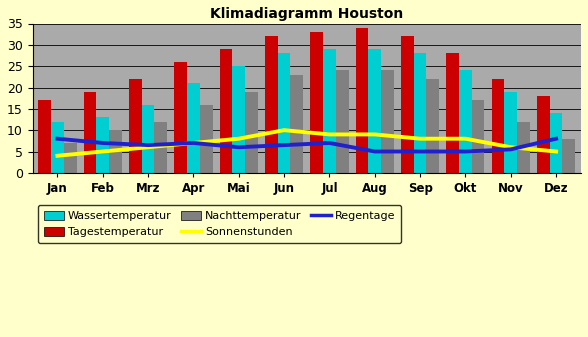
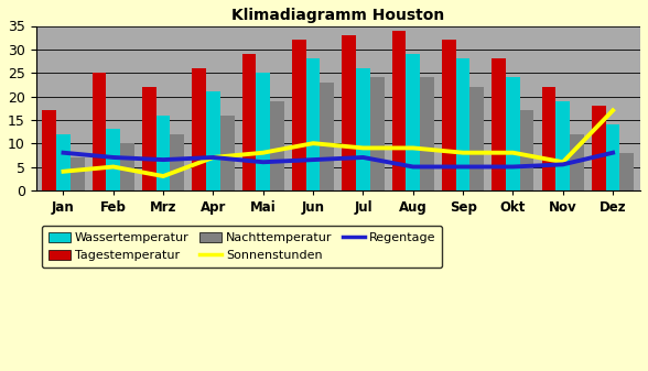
Tagestemperatur/Feb: 19 -> 25
Sonnenstunden/Mrz: 6 -> 3
Wassertemperatur/Jul: 29 -> 26
Sonnenstunden/Dez: 5 -> 17
